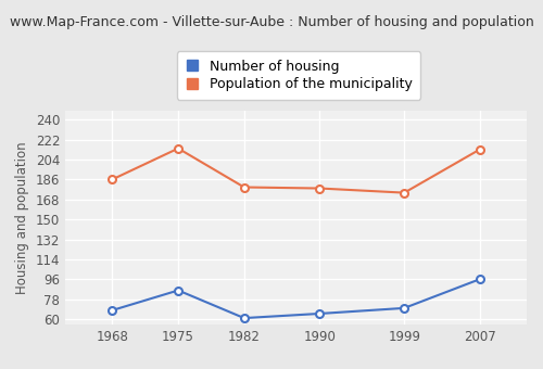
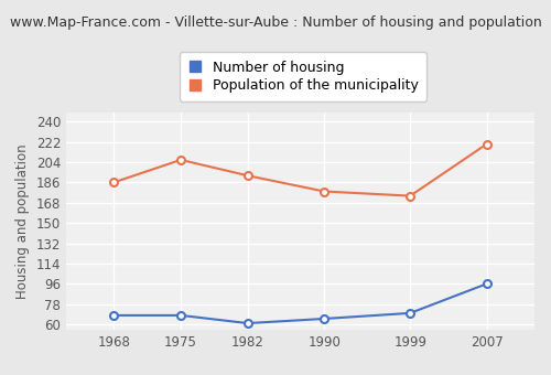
Number of housing/1975: 86 -> 68
Population of the municipality/1975: 214 -> 206
Population of the municipality/1982: 179 -> 192
Population of the municipality/2007: 213 -> 220
